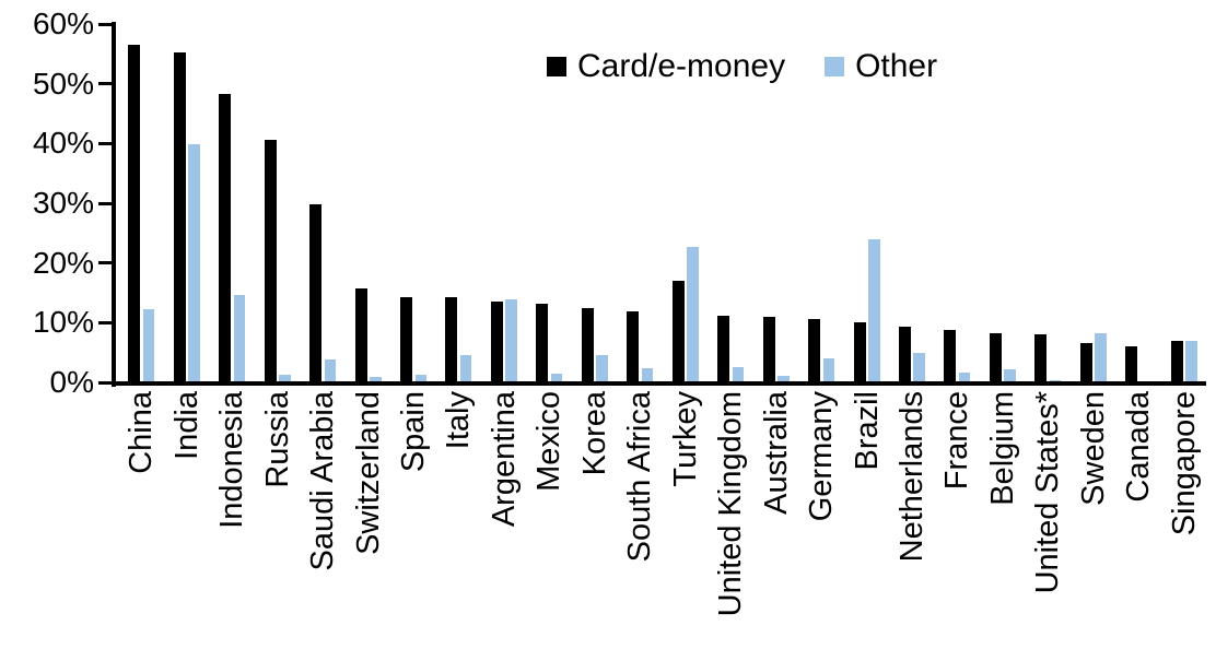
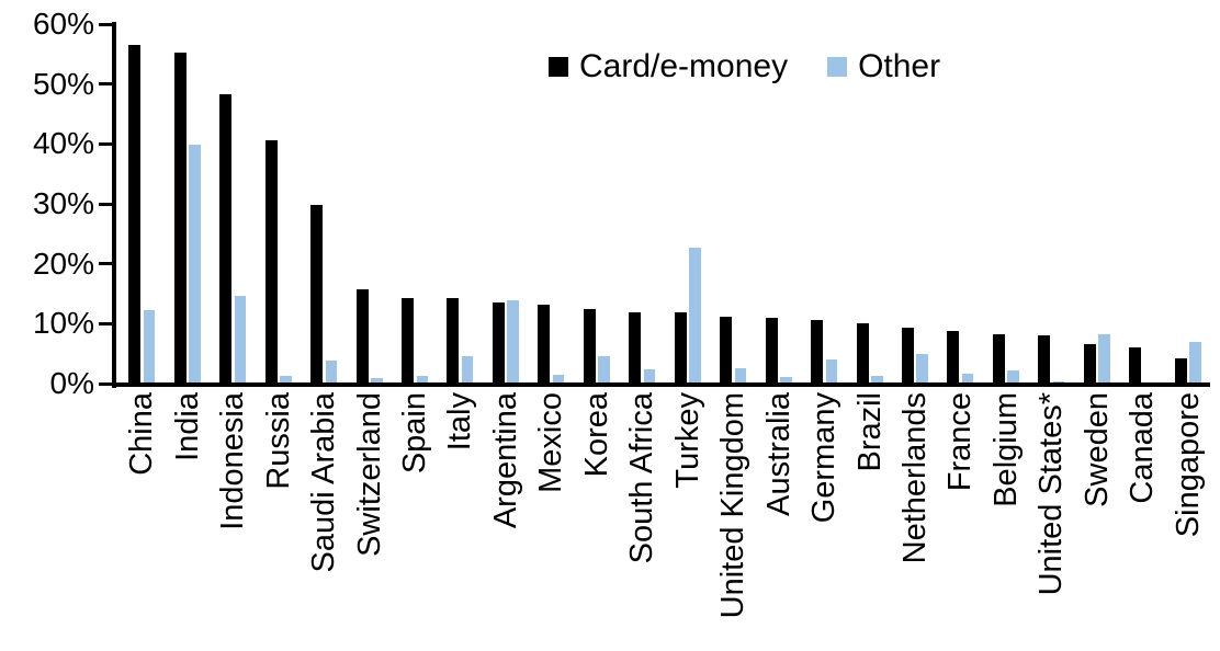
Card/e-money/Turkey: 17% -> 12%
Other/Brazil: 24% -> 1%
Card/e-money/Singapore: 7% -> 4%
